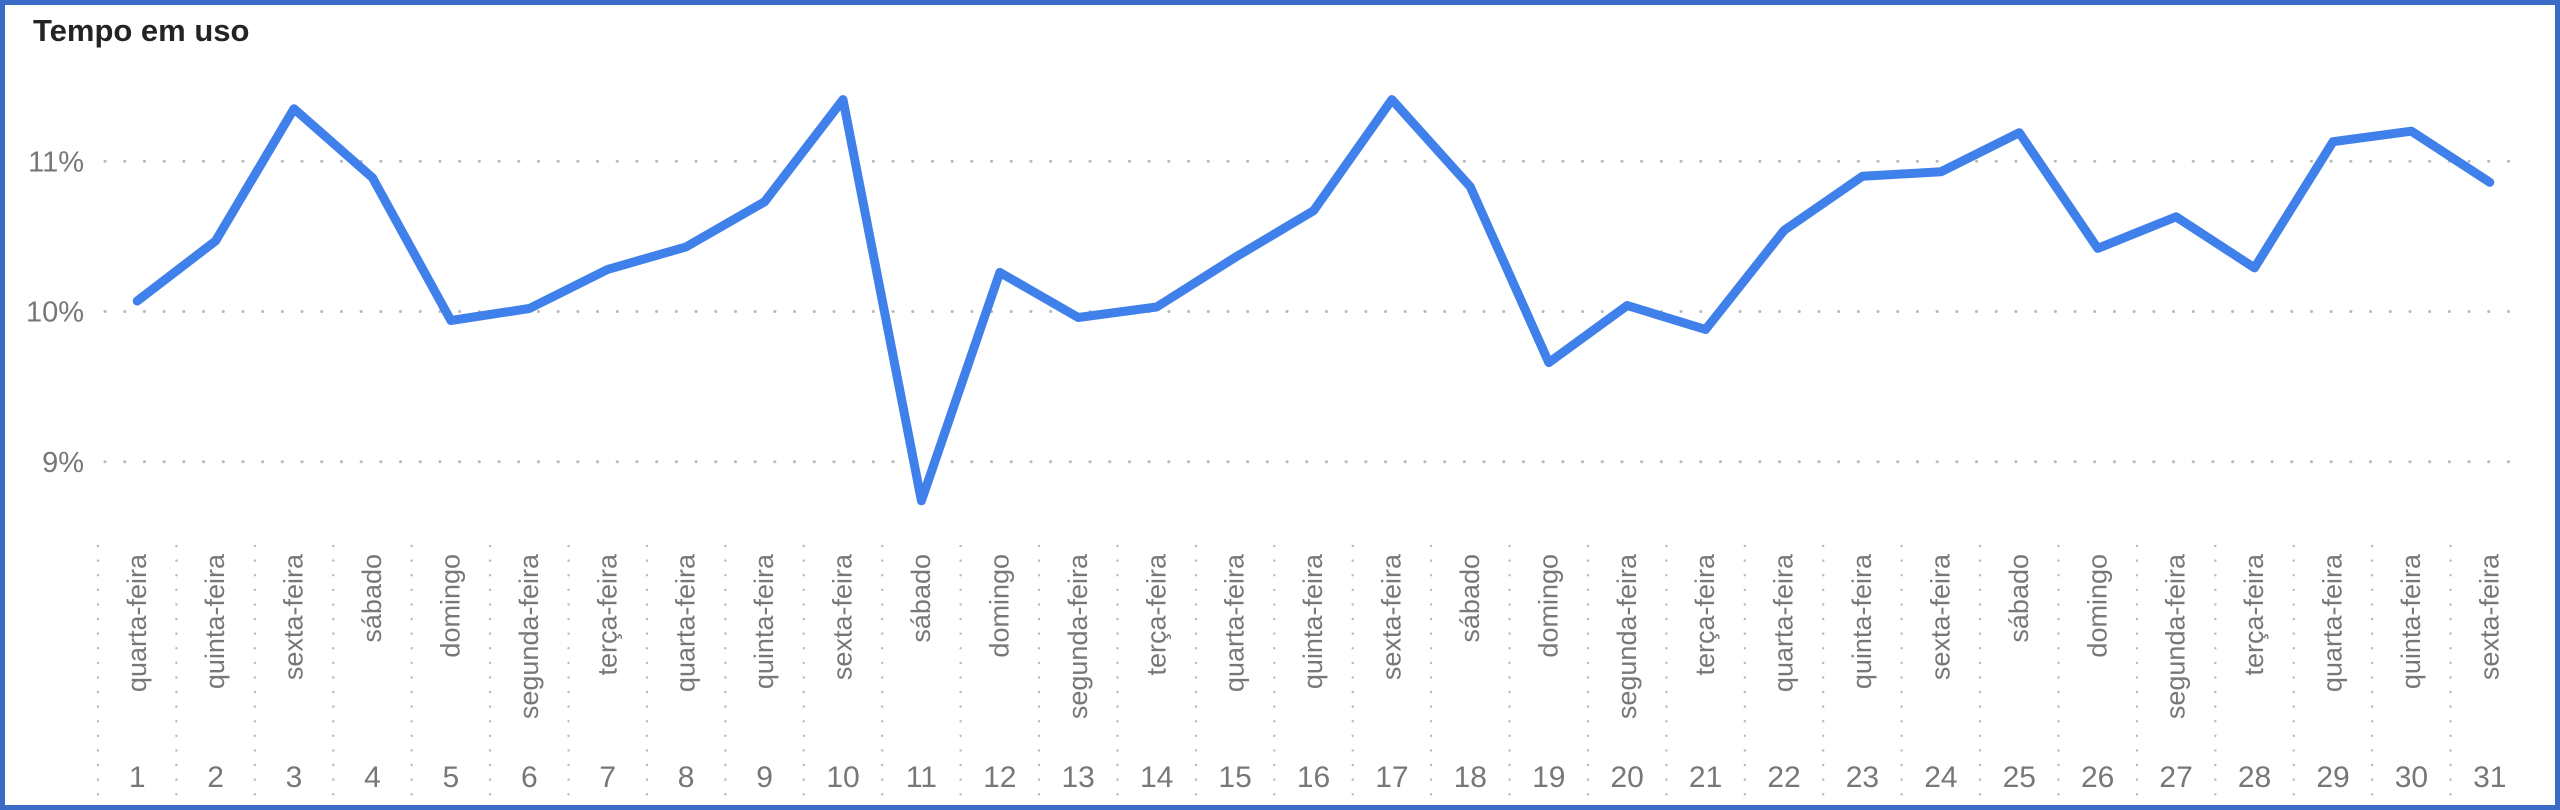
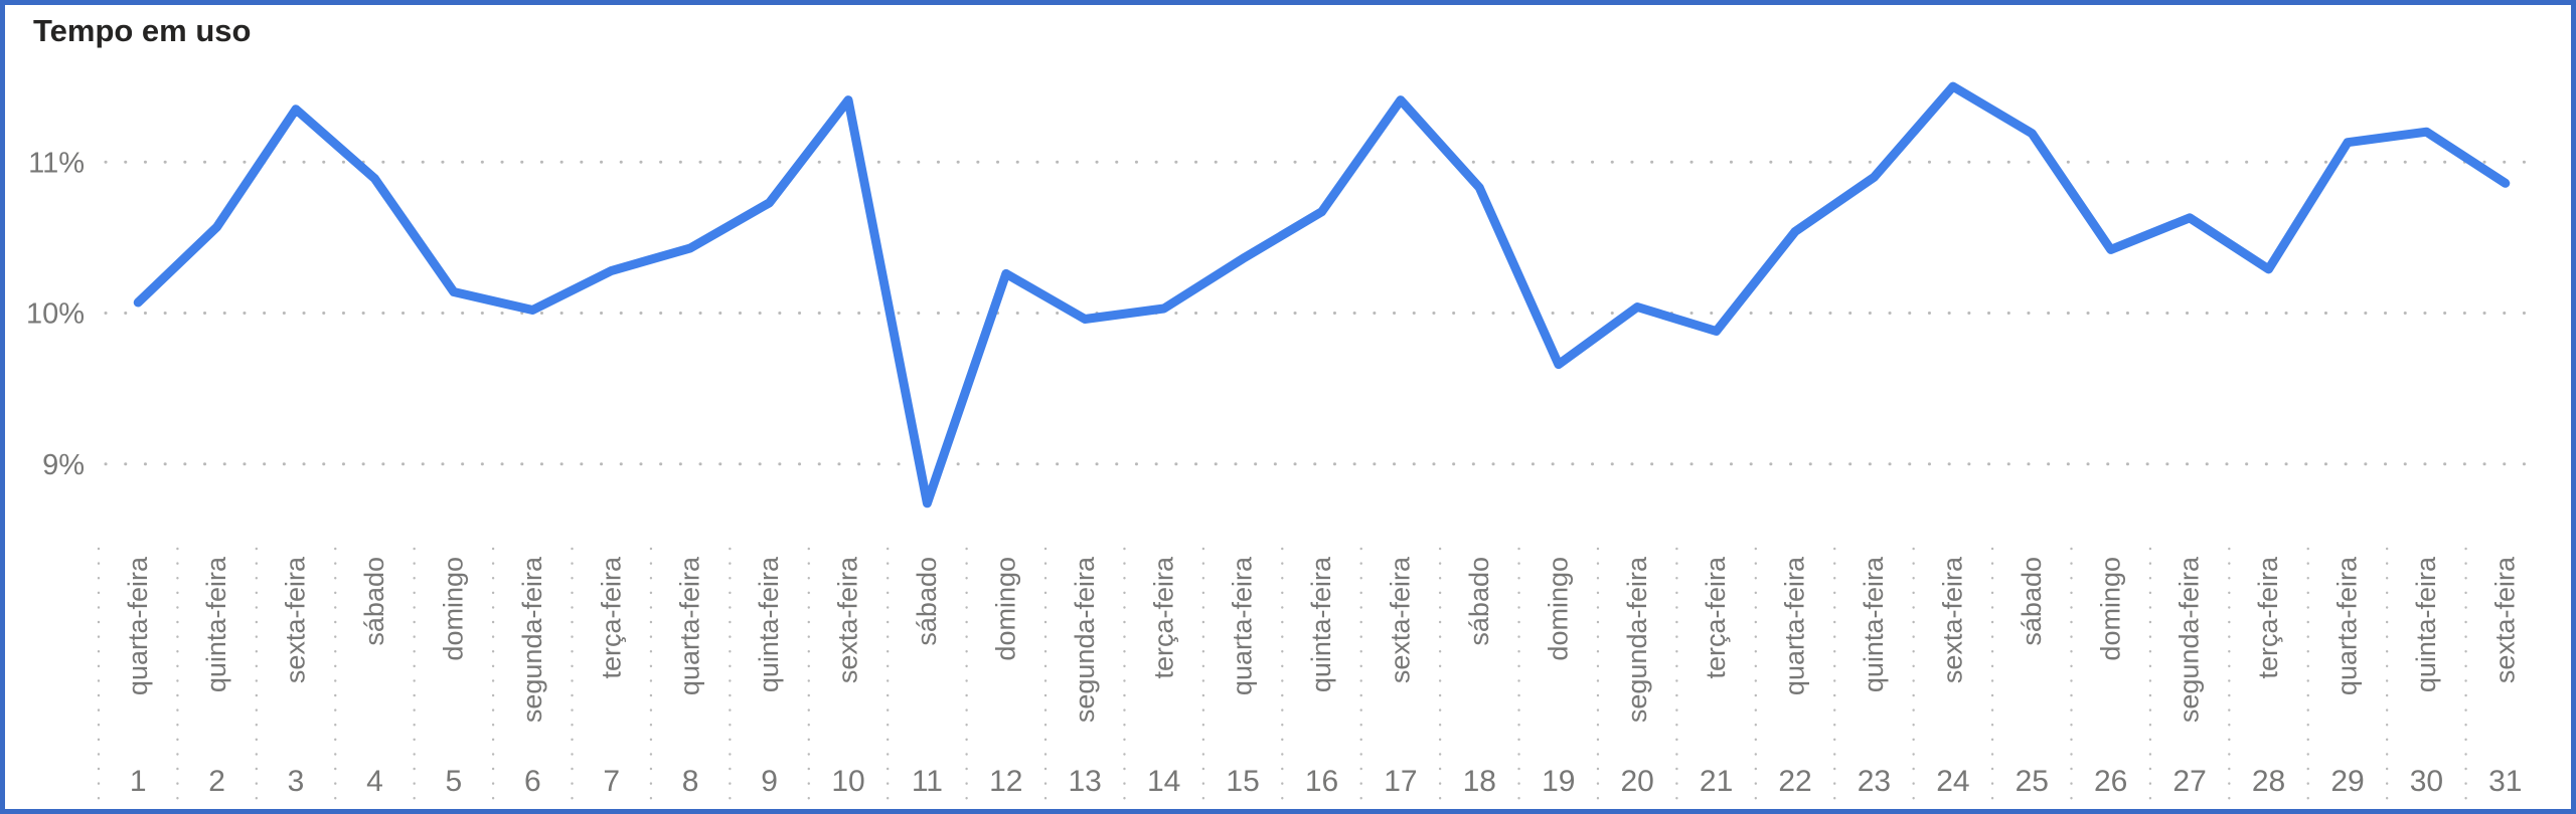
2: 10.47% -> 10.57%
5: 9.94% -> 10.14%
24: 10.93% -> 11.50%
